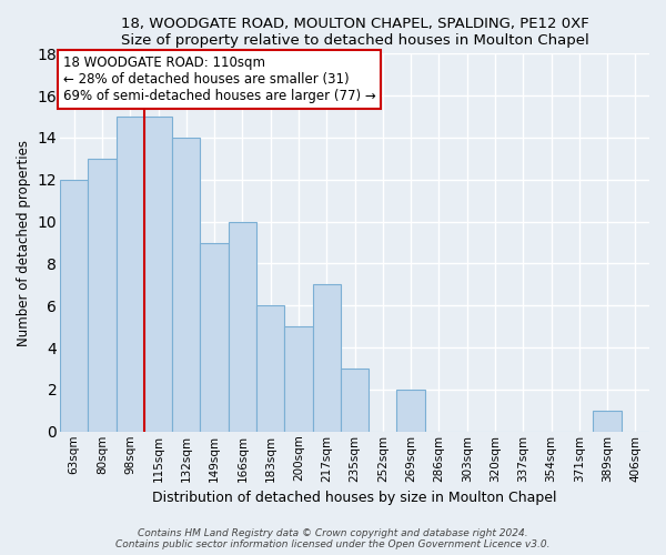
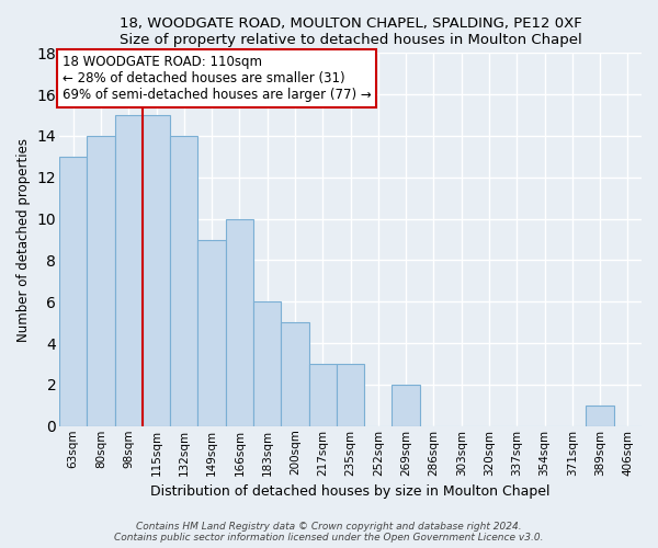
63sqm: 12 -> 13
80sqm: 13 -> 14
217sqm: 7 -> 3
